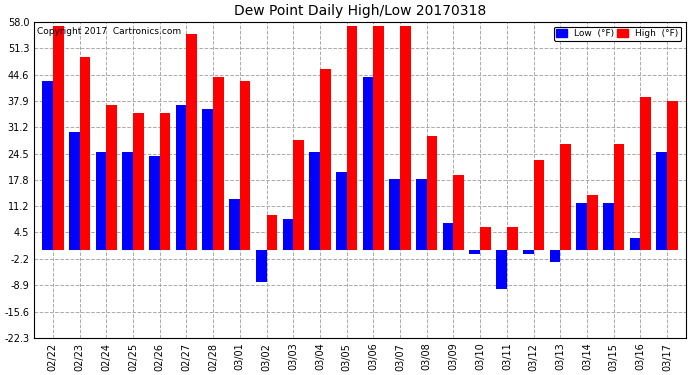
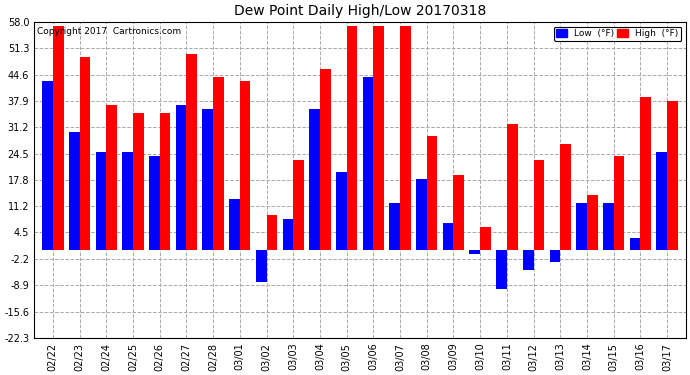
High (°F)/02/27: 55 -> 50
High (°F)/03/03: 28 -> 23
Low (°F)/03/04: 25 -> 36
Low (°F)/03/07: 18 -> 12
High (°F)/03/11: 6 -> 32
Low (°F)/03/12: -1 -> -5
High (°F)/03/15: 27 -> 24
